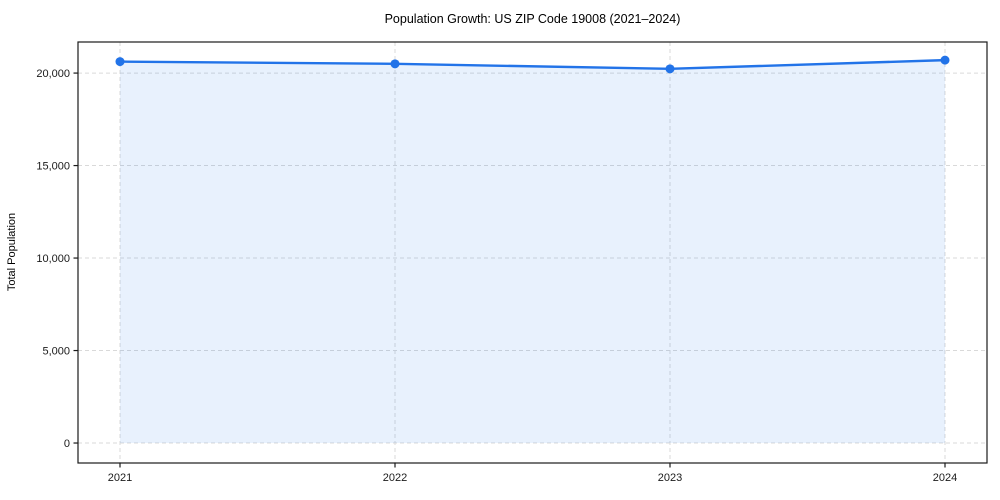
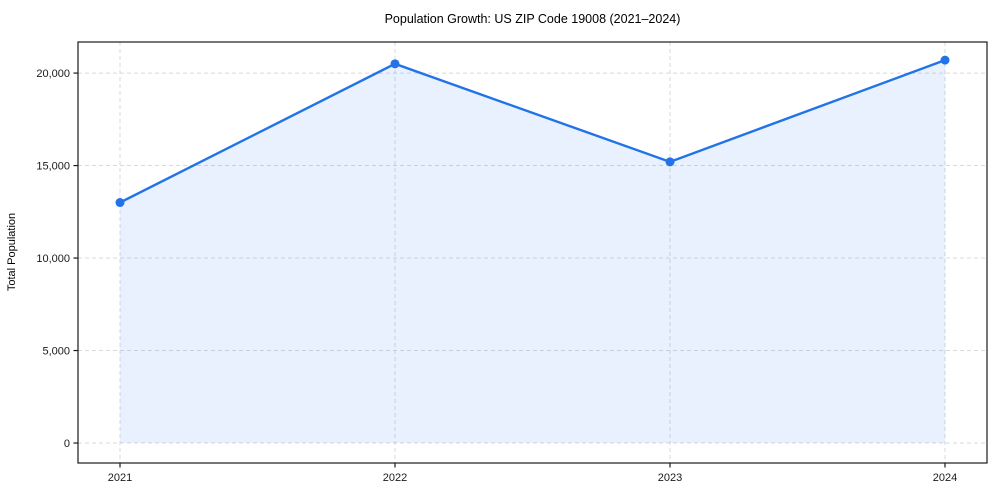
2021: 20600 -> 13000
2023: 20200 -> 15200
